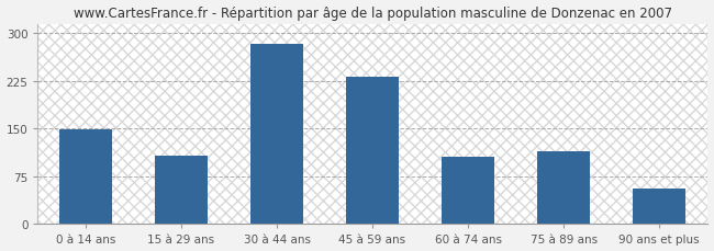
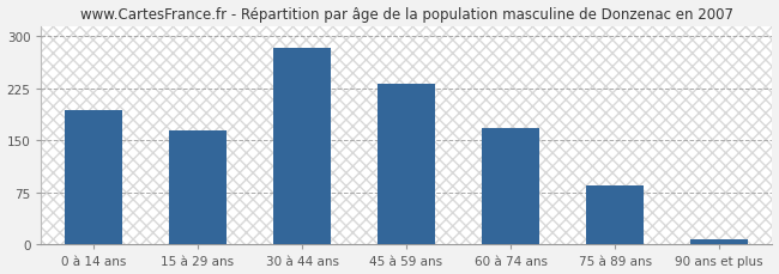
0 à 14 ans: 148 -> 193
15 à 29 ans: 108 -> 165
60 à 74 ans: 106 -> 167
75 à 89 ans: 114 -> 85
90 ans et plus: 56 -> 8
